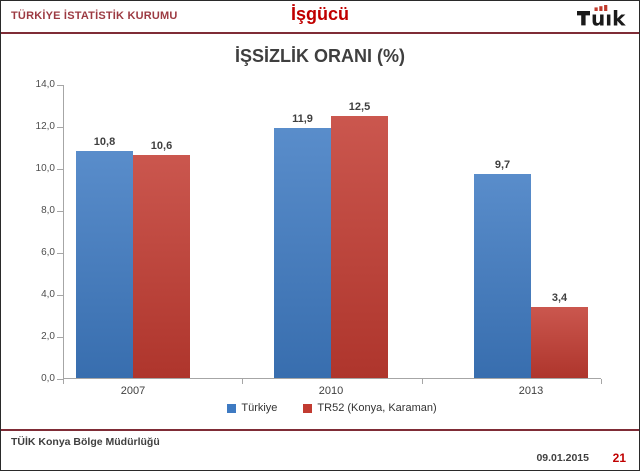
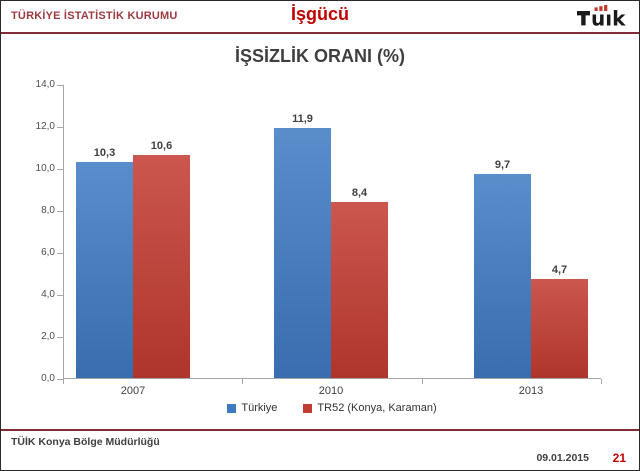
Türkiye/2007: 10,8 -> 10,3
TR52 (Konya, Karaman)/2010: 12,5 -> 8,4
TR52 (Konya, Karaman)/2013: 3,4 -> 4,7
